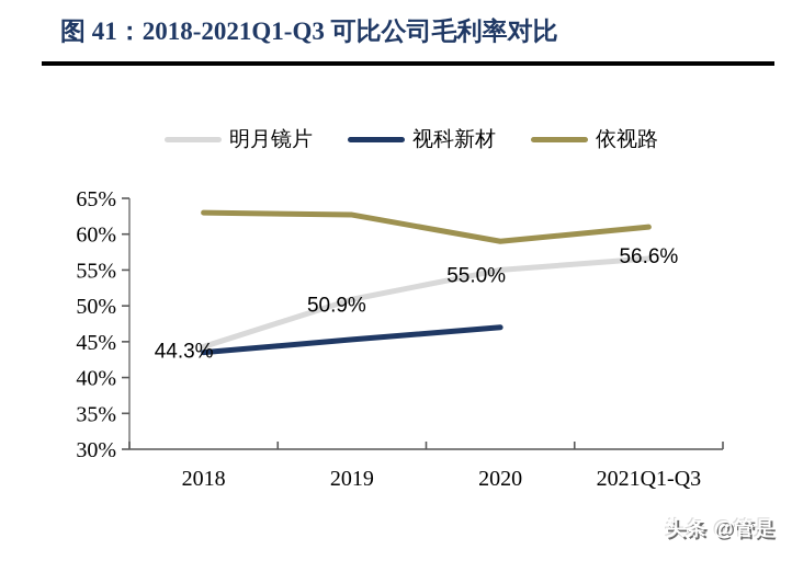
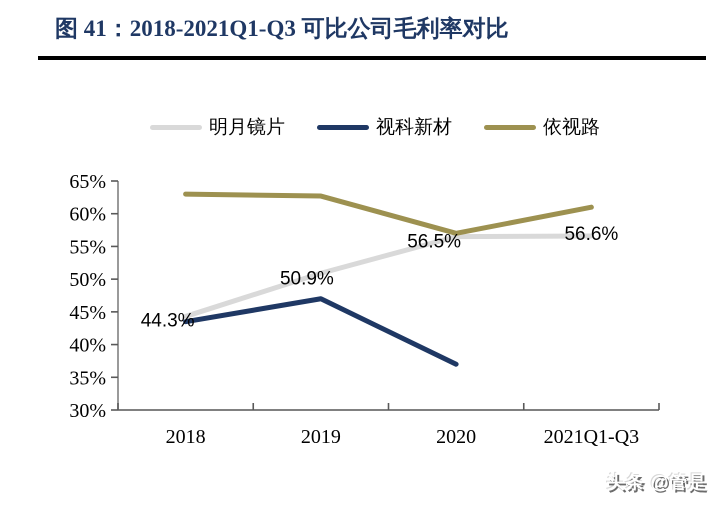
视科新材/2019: 45% -> 47%
明月镜片/2020: 55.0% -> 56.5%
视科新材/2020: 47% -> 37%
依视路/2020: 59% -> 57%
